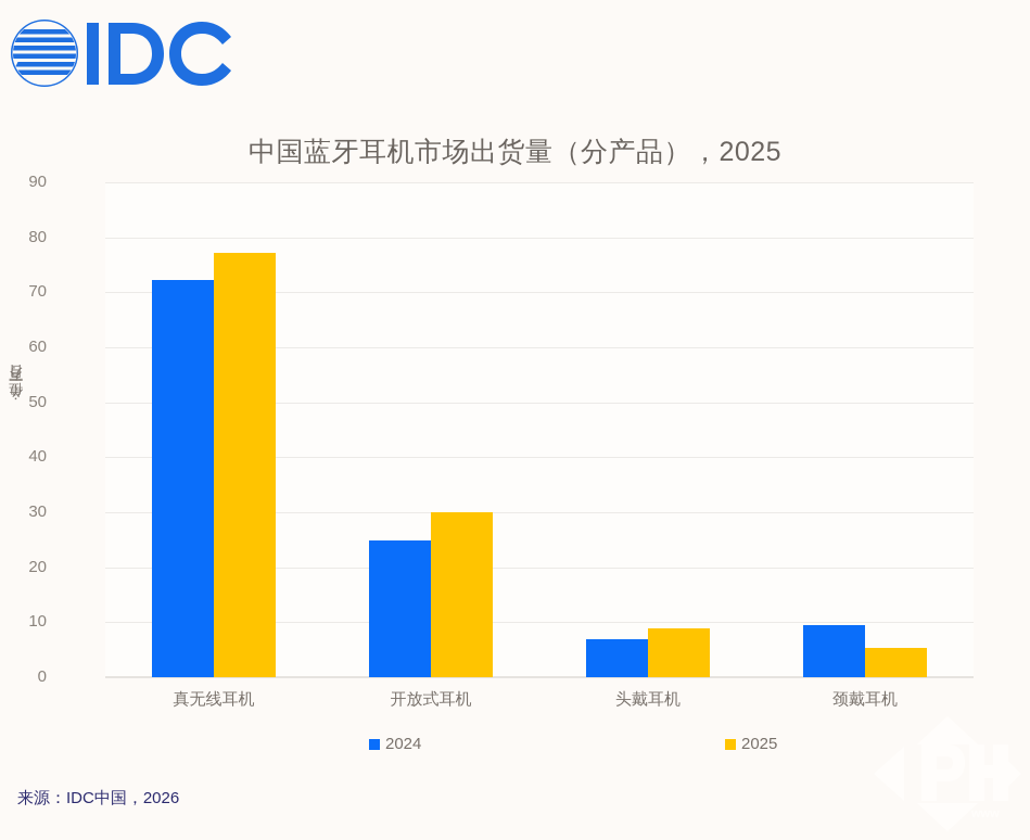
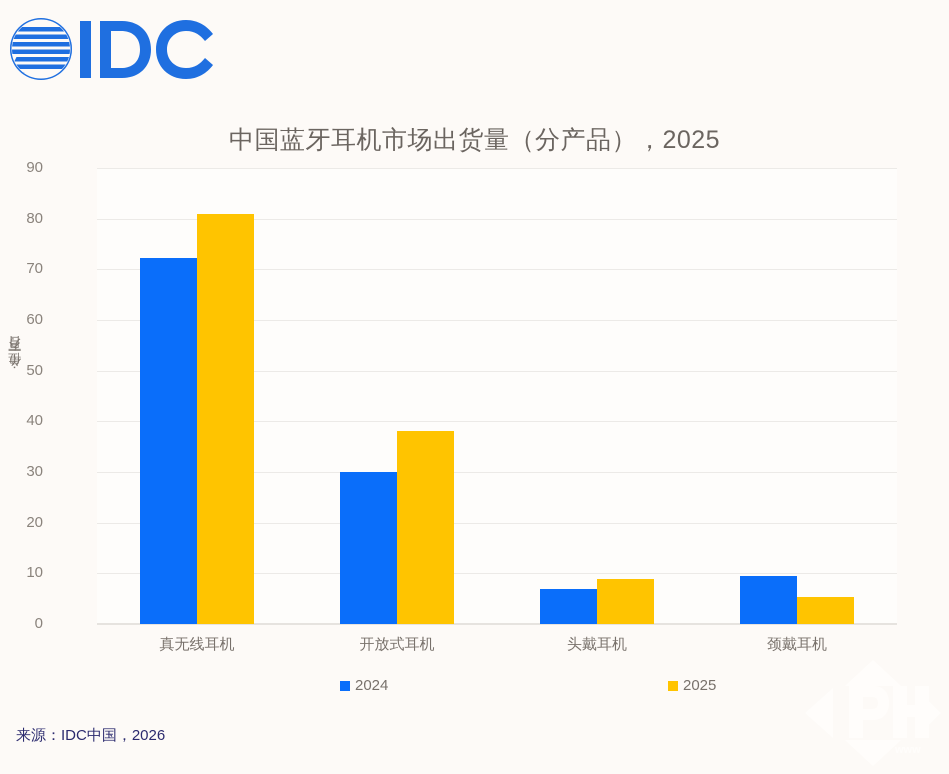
2025/真无线耳机: 77 -> 81
2024/开放式耳机: 25 -> 30
2025/开放式耳机: 30 -> 38
